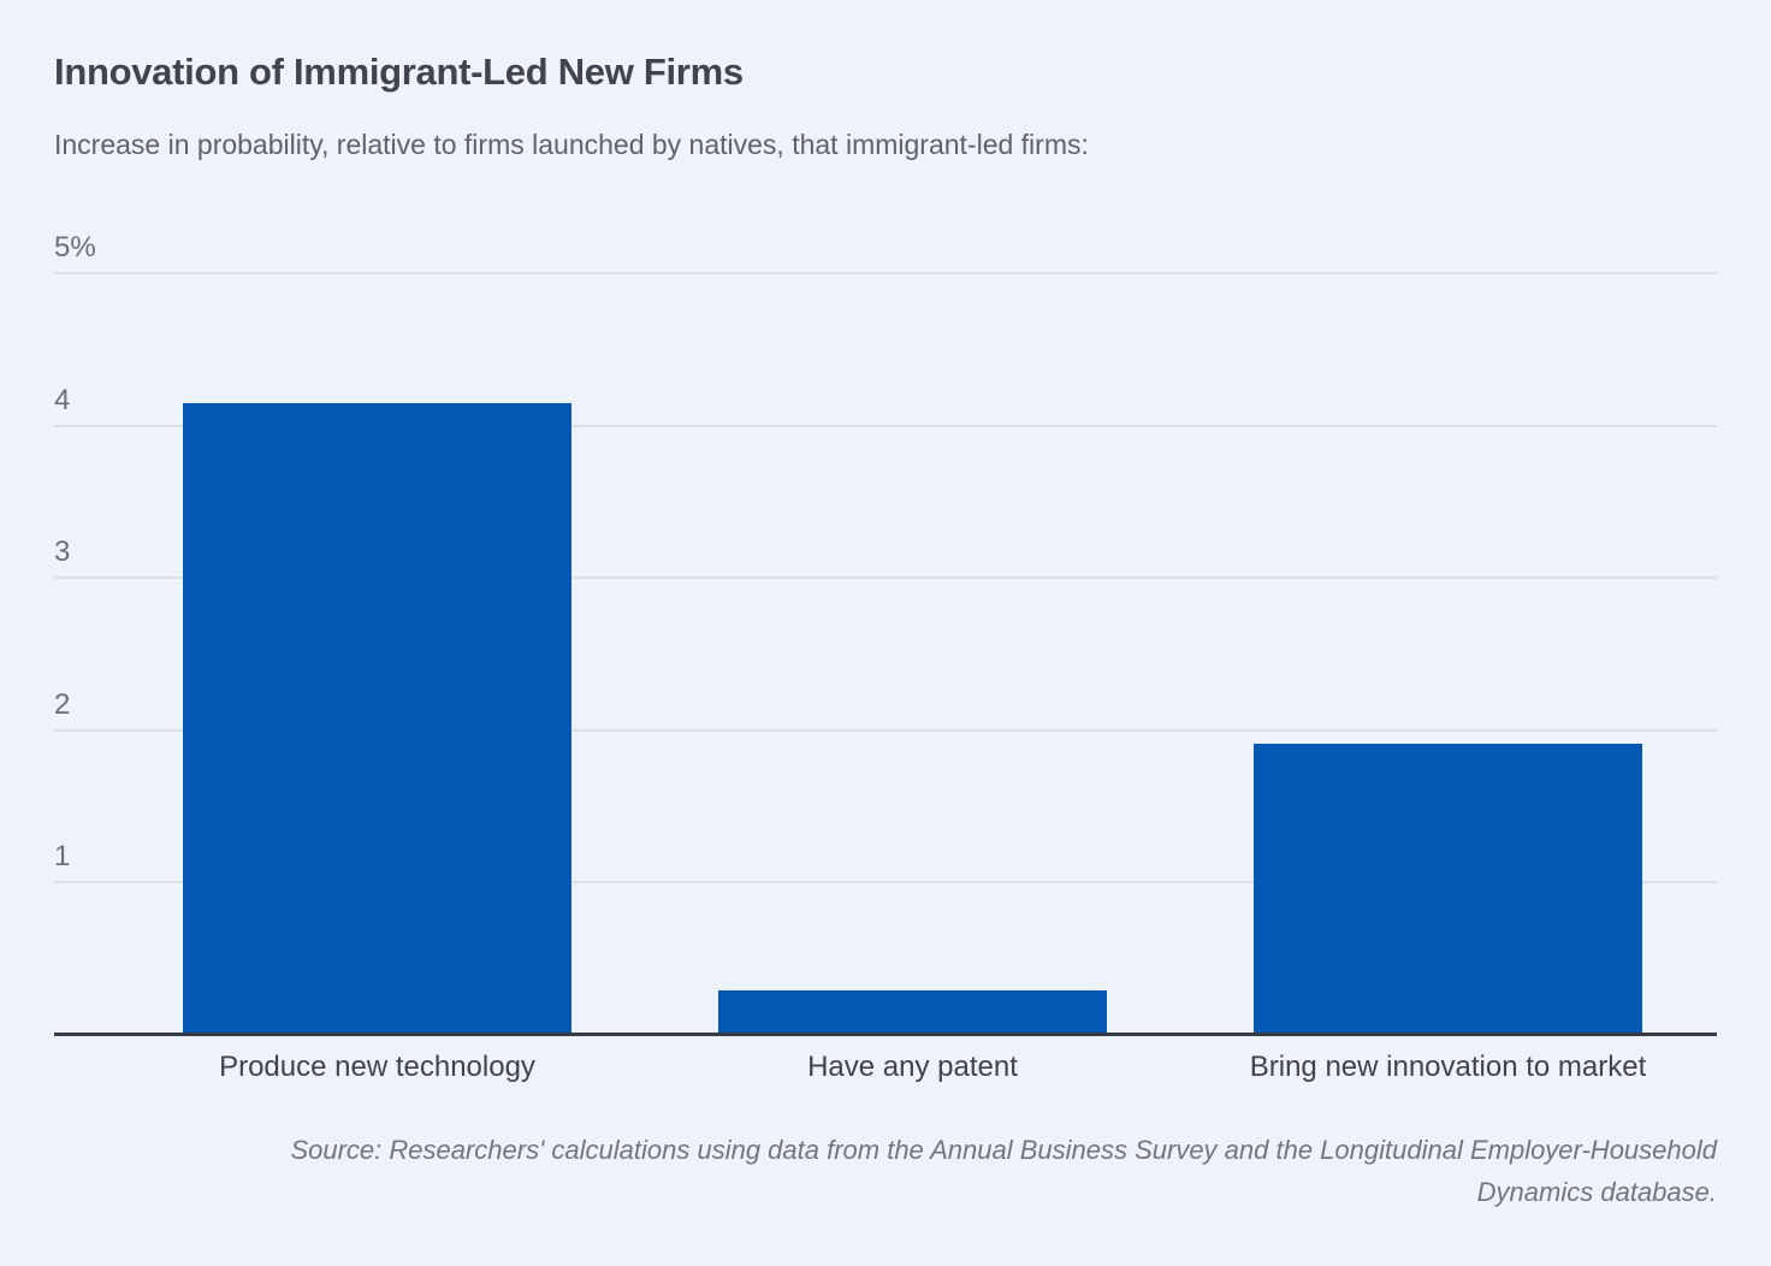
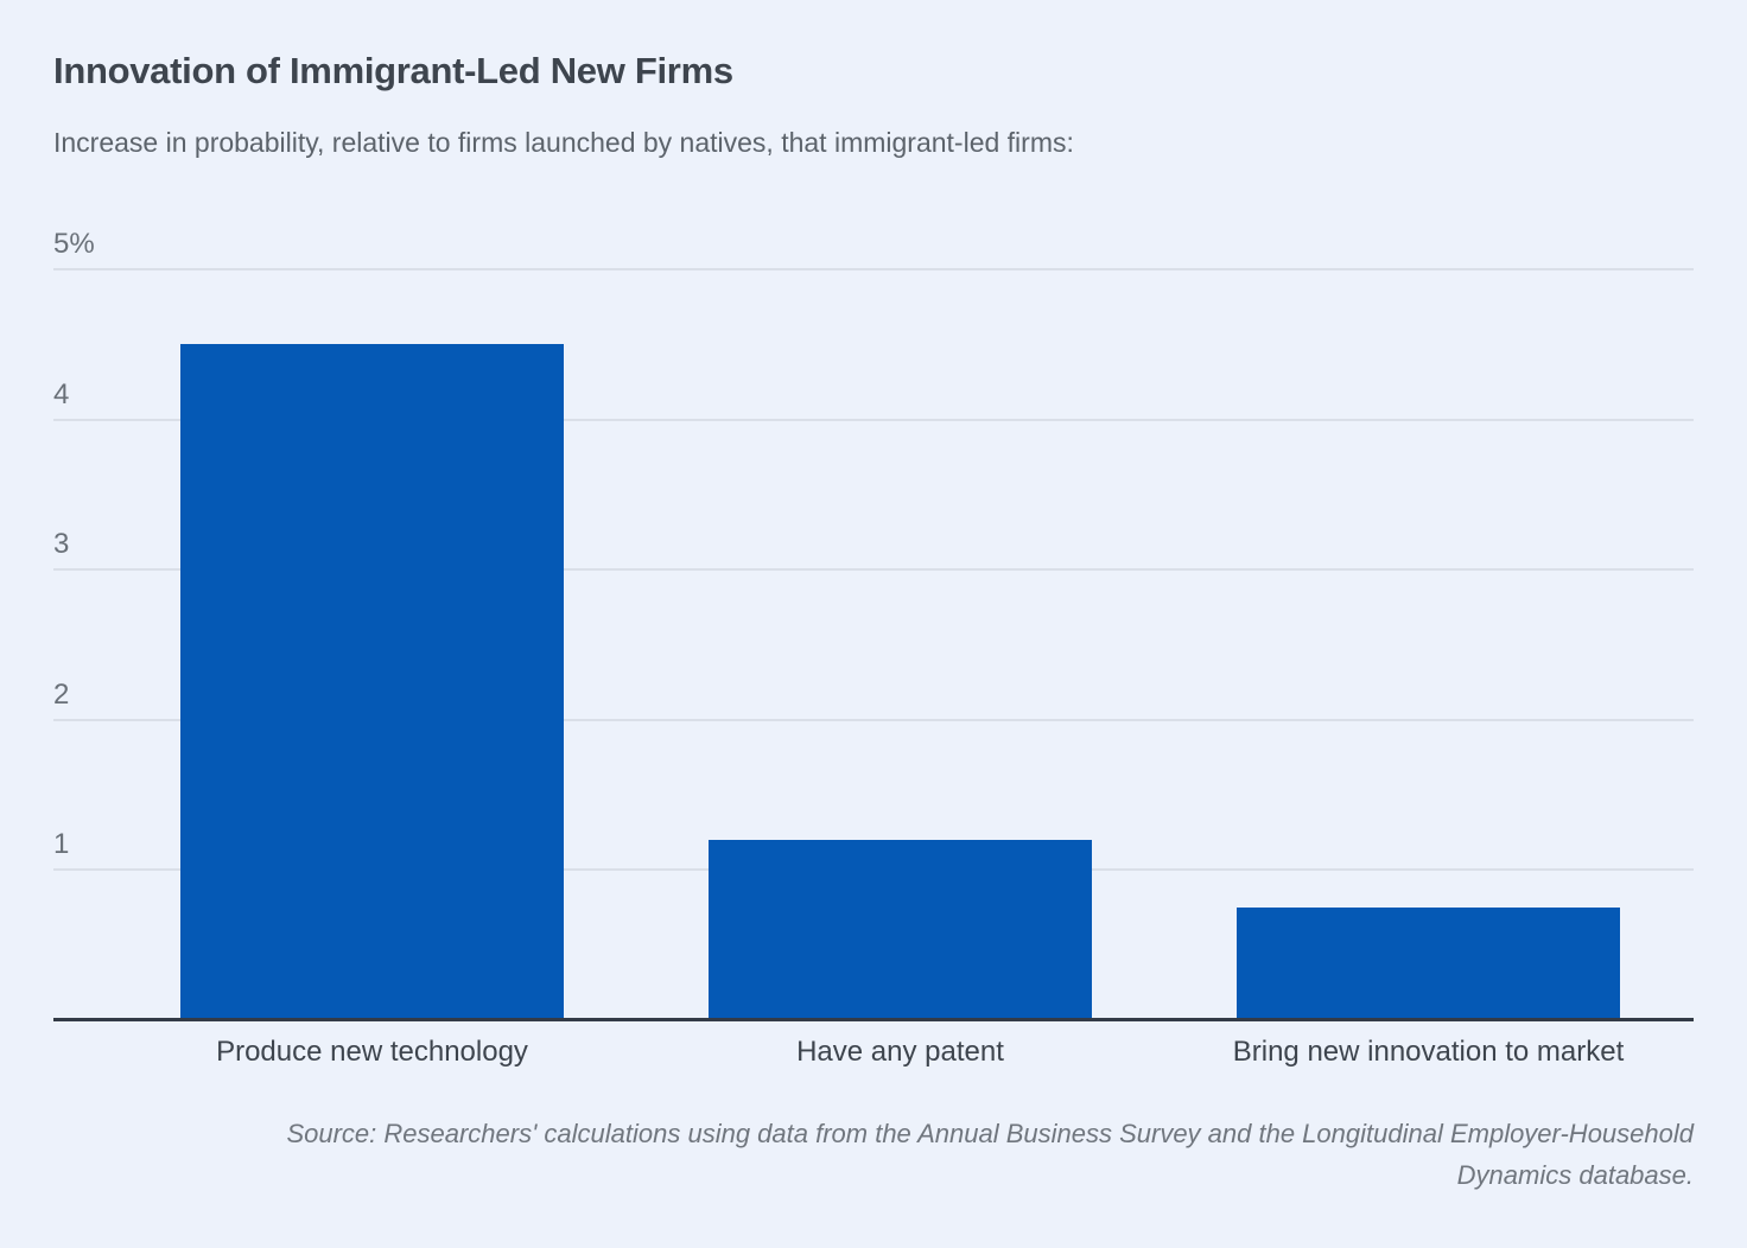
Produce new technology: 4.15% -> 4.50%
Have any patent: 0.29% -> 1.20%
Bring new innovation to market: 1.91% -> 0.75%
